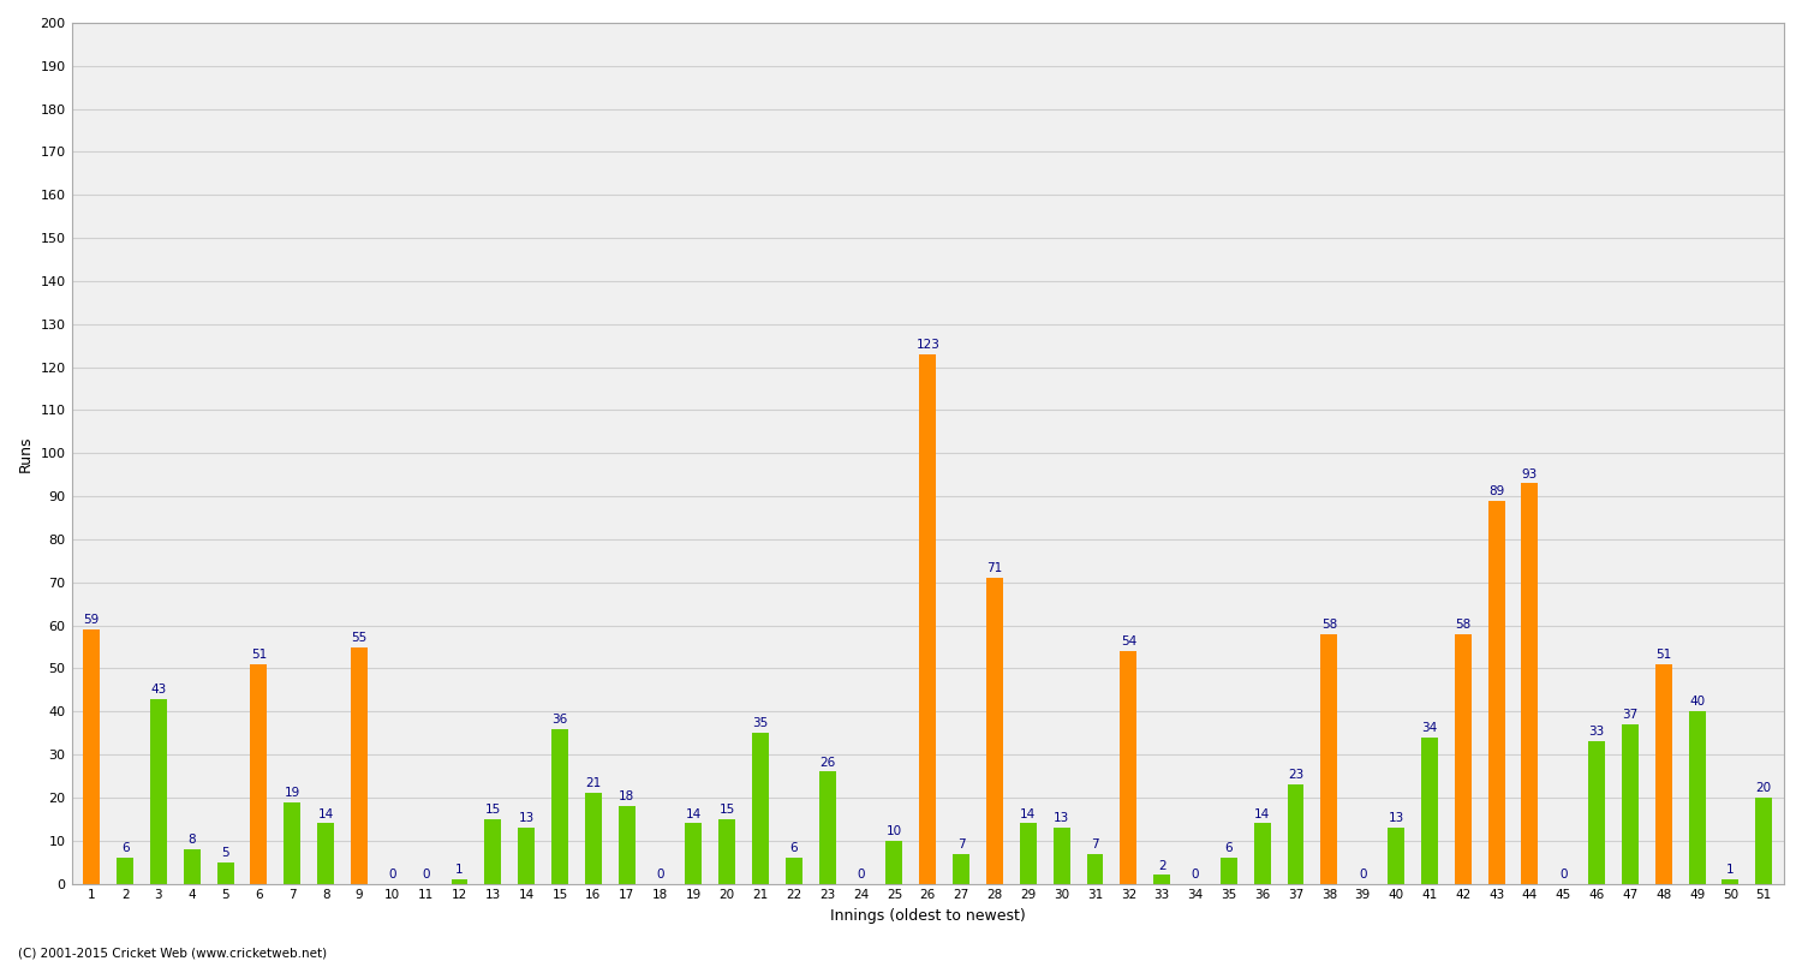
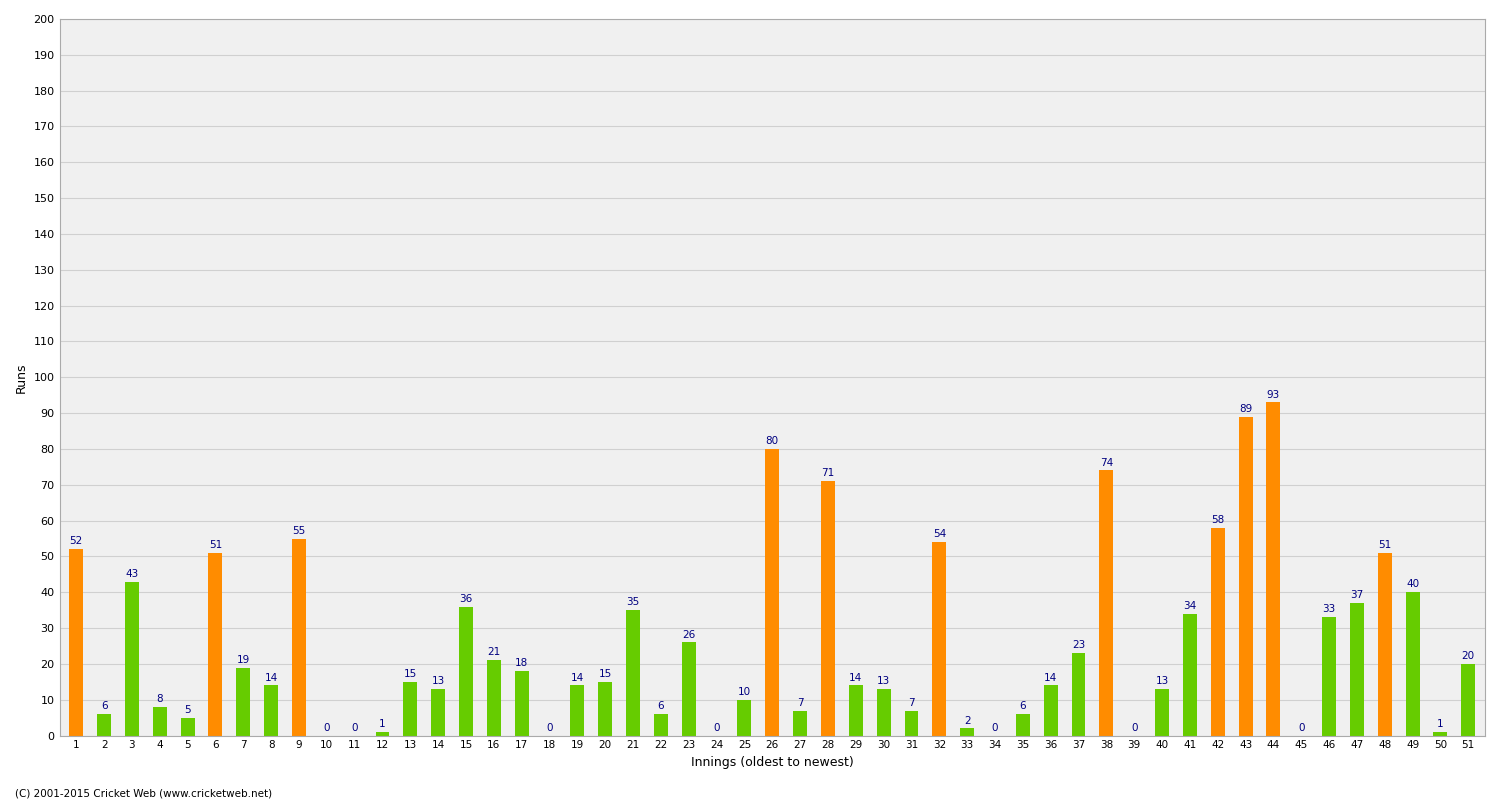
1: 59 -> 52
26: 123 -> 80
38: 58 -> 74
